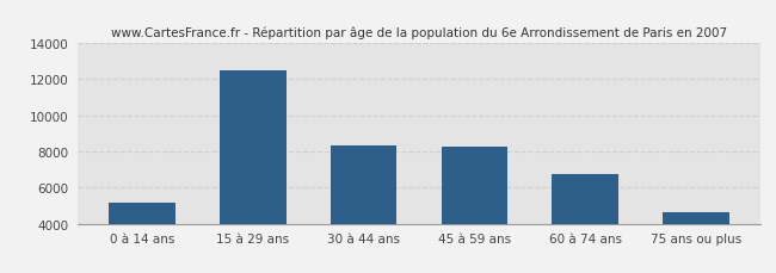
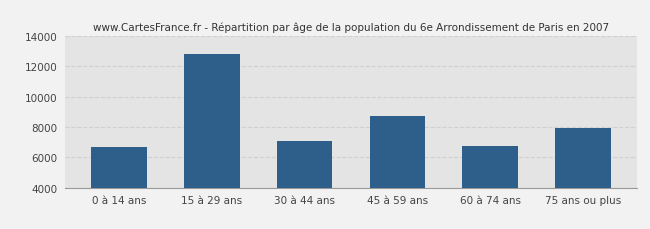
0 à 14 ans: 5200 -> 6700
15 à 29 ans: 12400 -> 12800
30 à 44 ans: 8400 -> 7100
45 à 59 ans: 8200 -> 8700
75 ans ou plus: 4600 -> 7900
